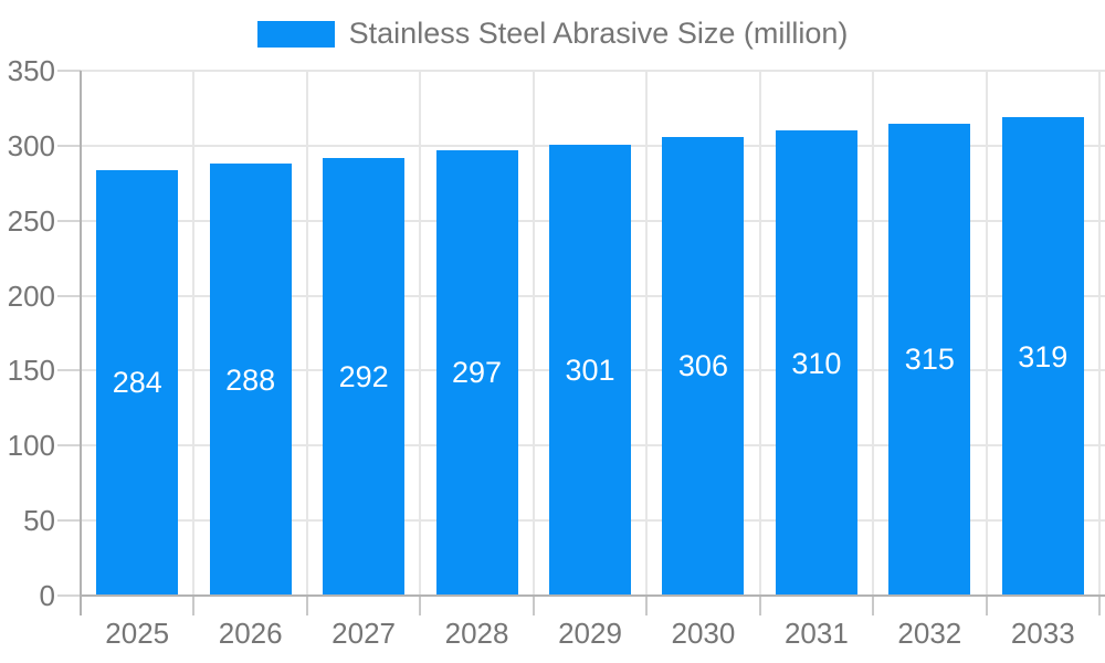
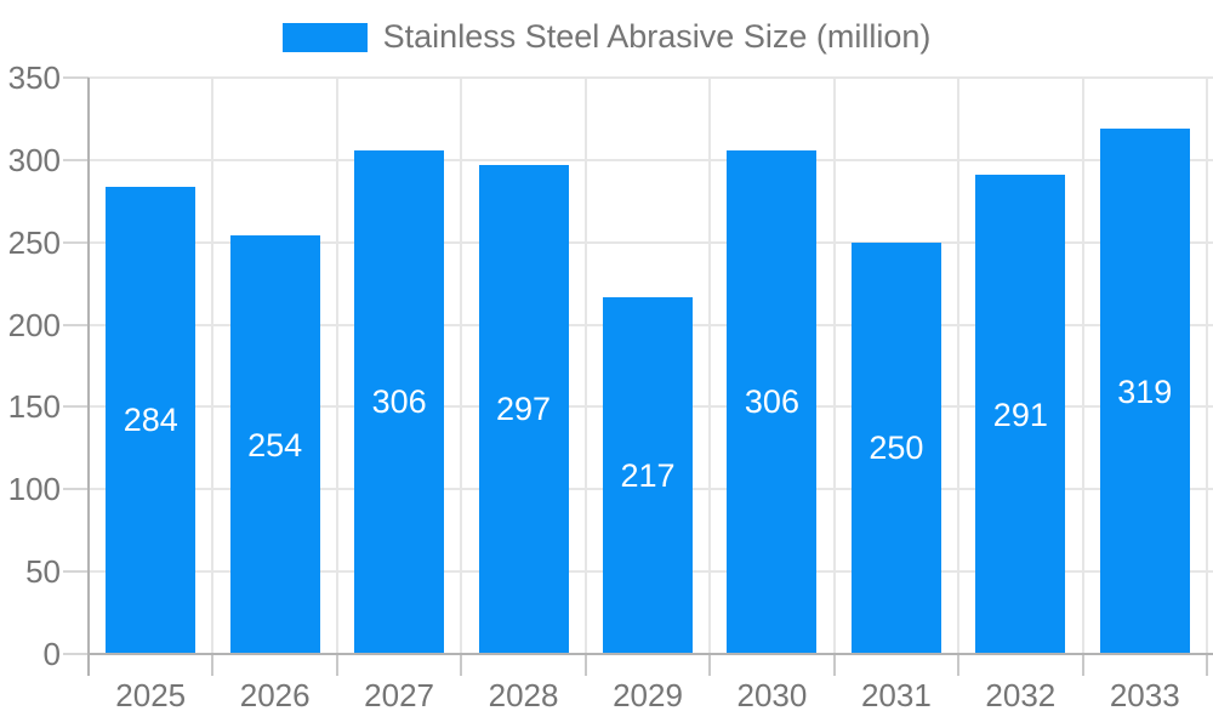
2026: 288 -> 254
2027: 292 -> 306
2029: 301 -> 217
2031: 310 -> 250
2032: 315 -> 291
